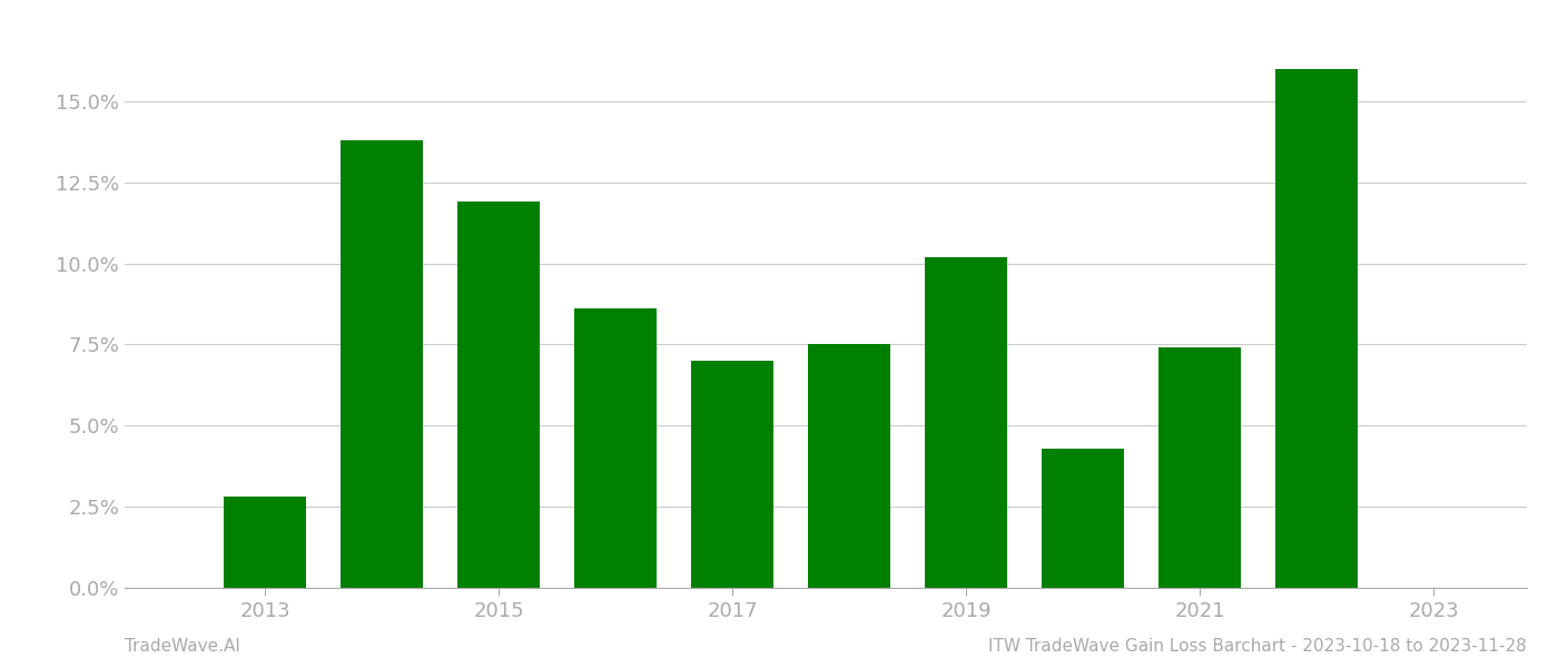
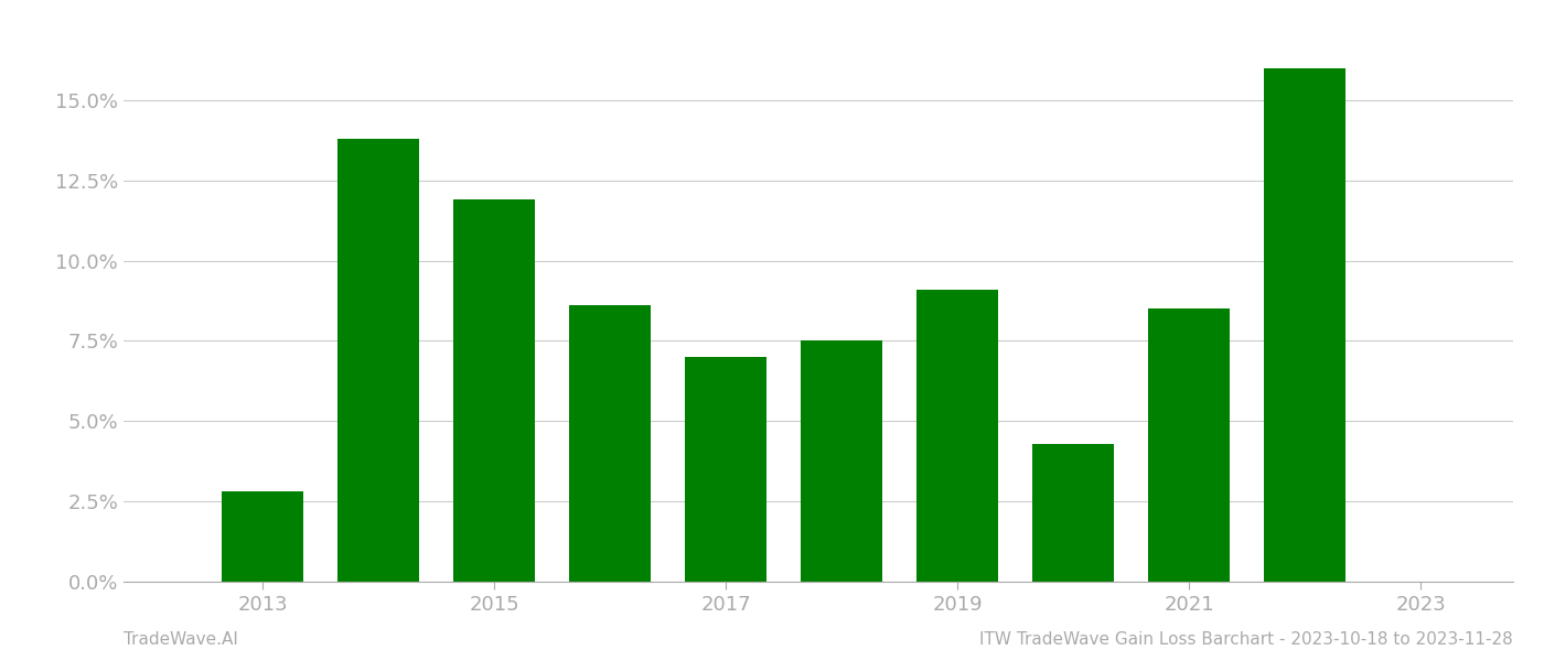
2019: 10.2% -> 9.1%
2021: 7.4% -> 8.5%
